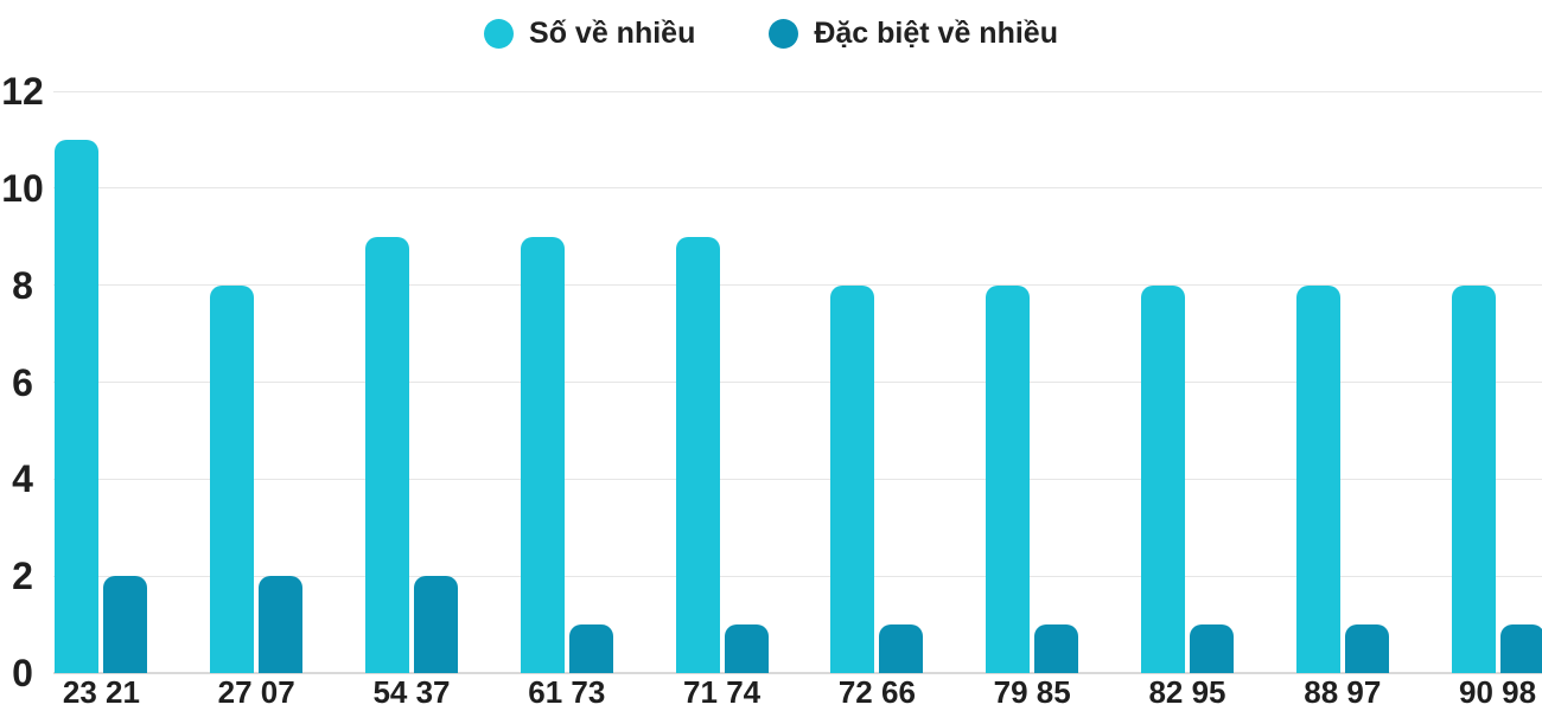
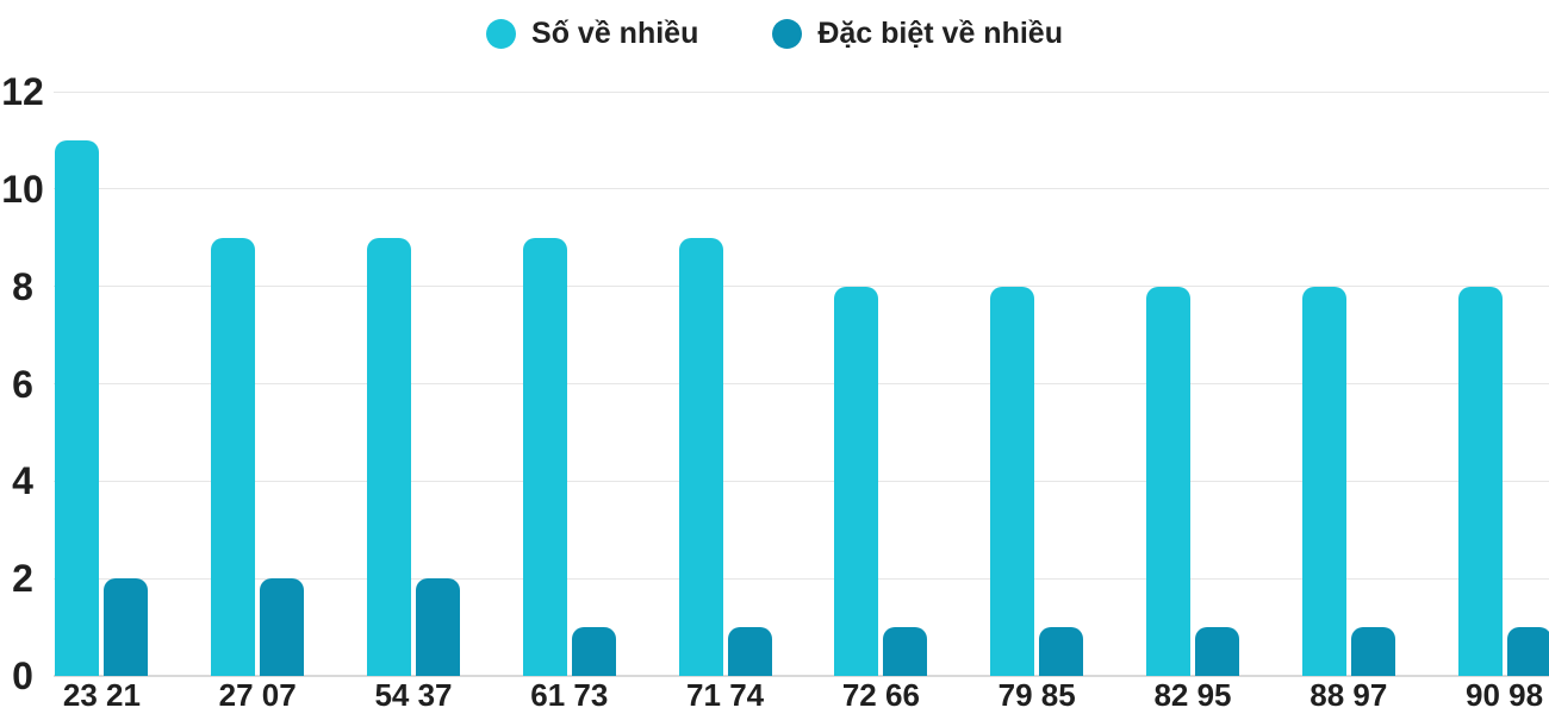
Số về nhiều/27 07: 8 -> 9
